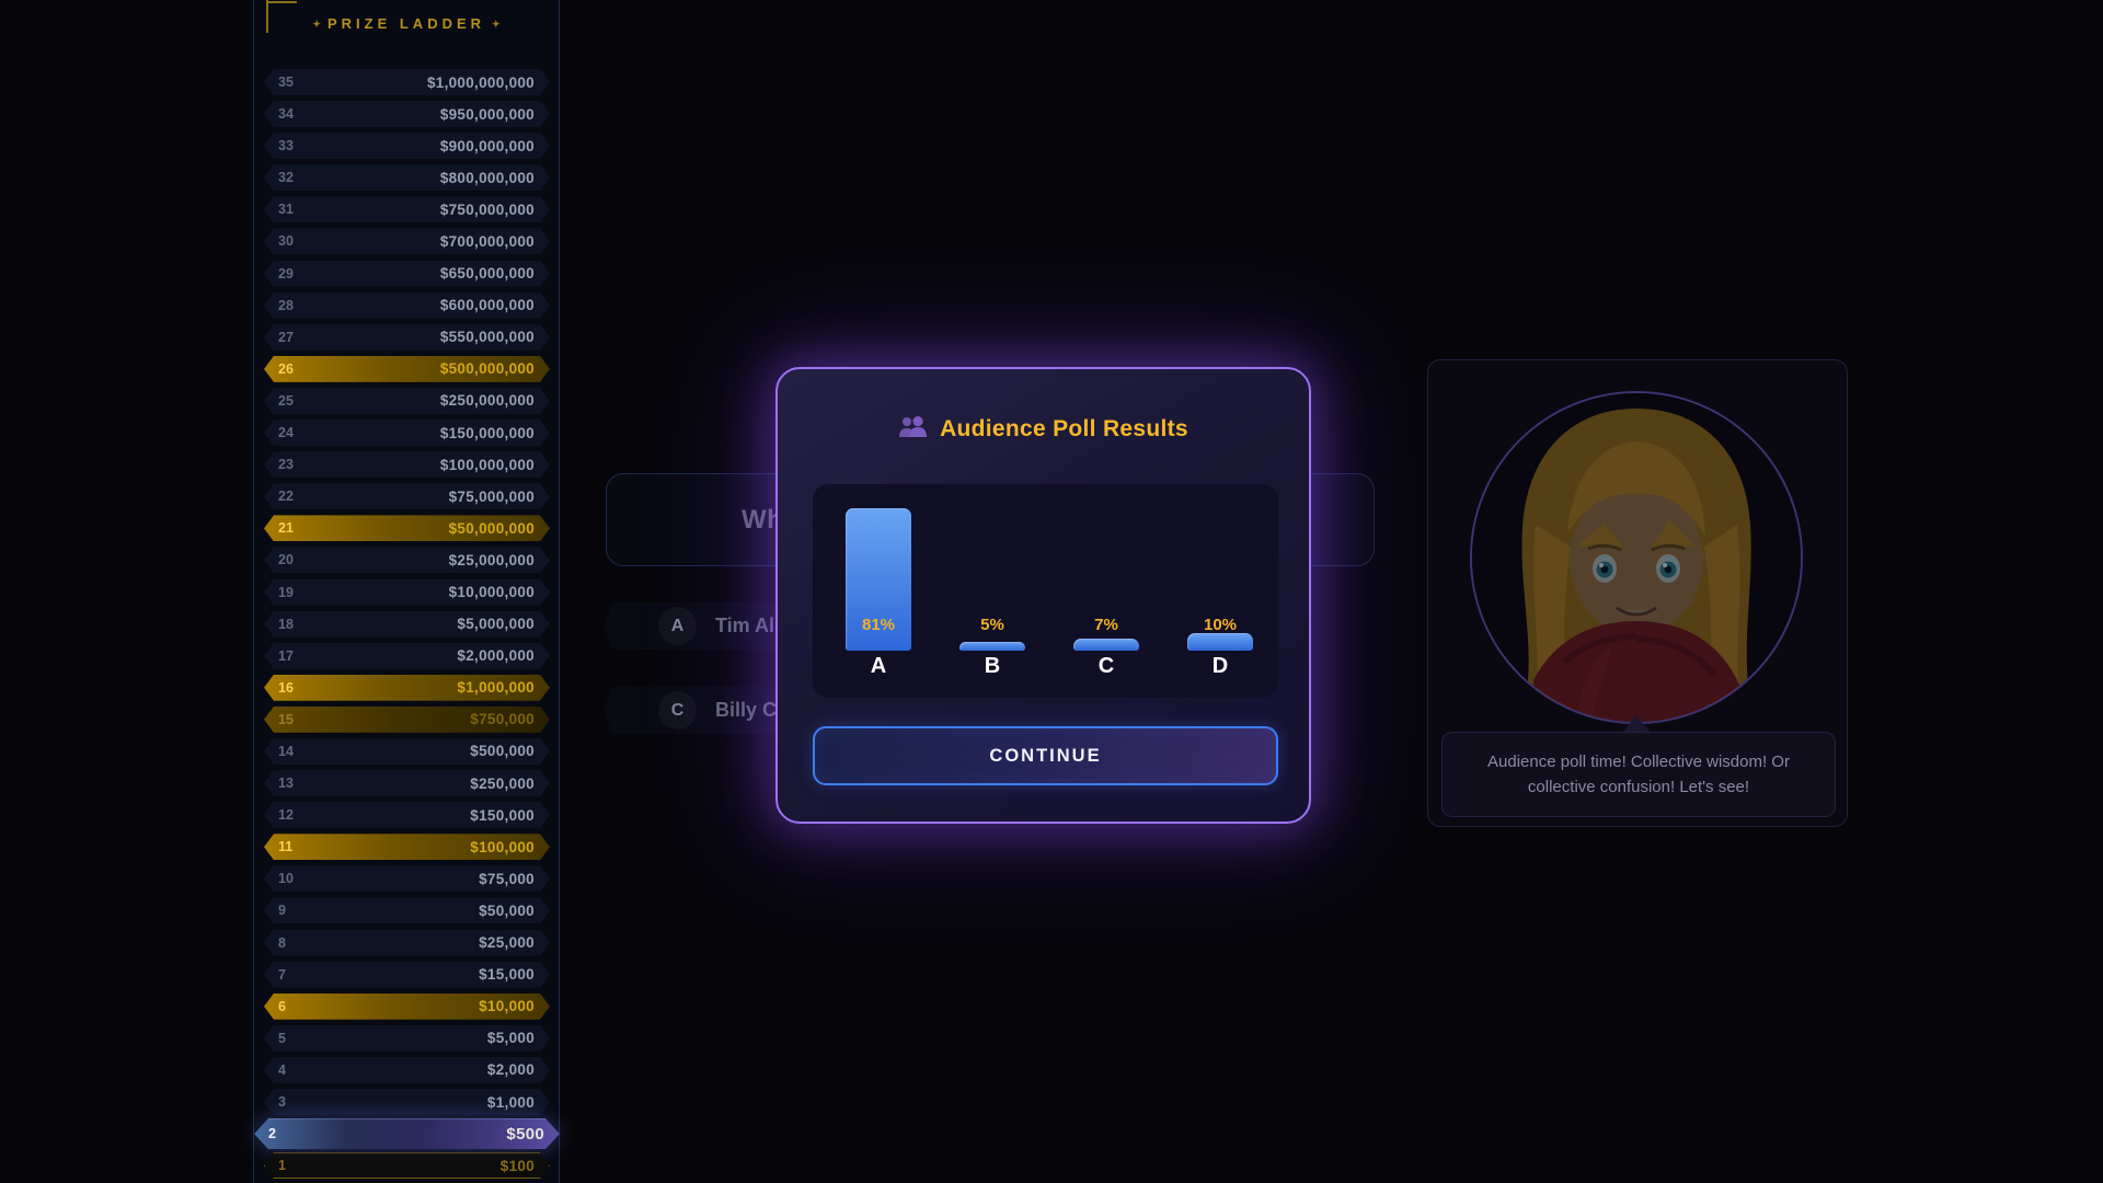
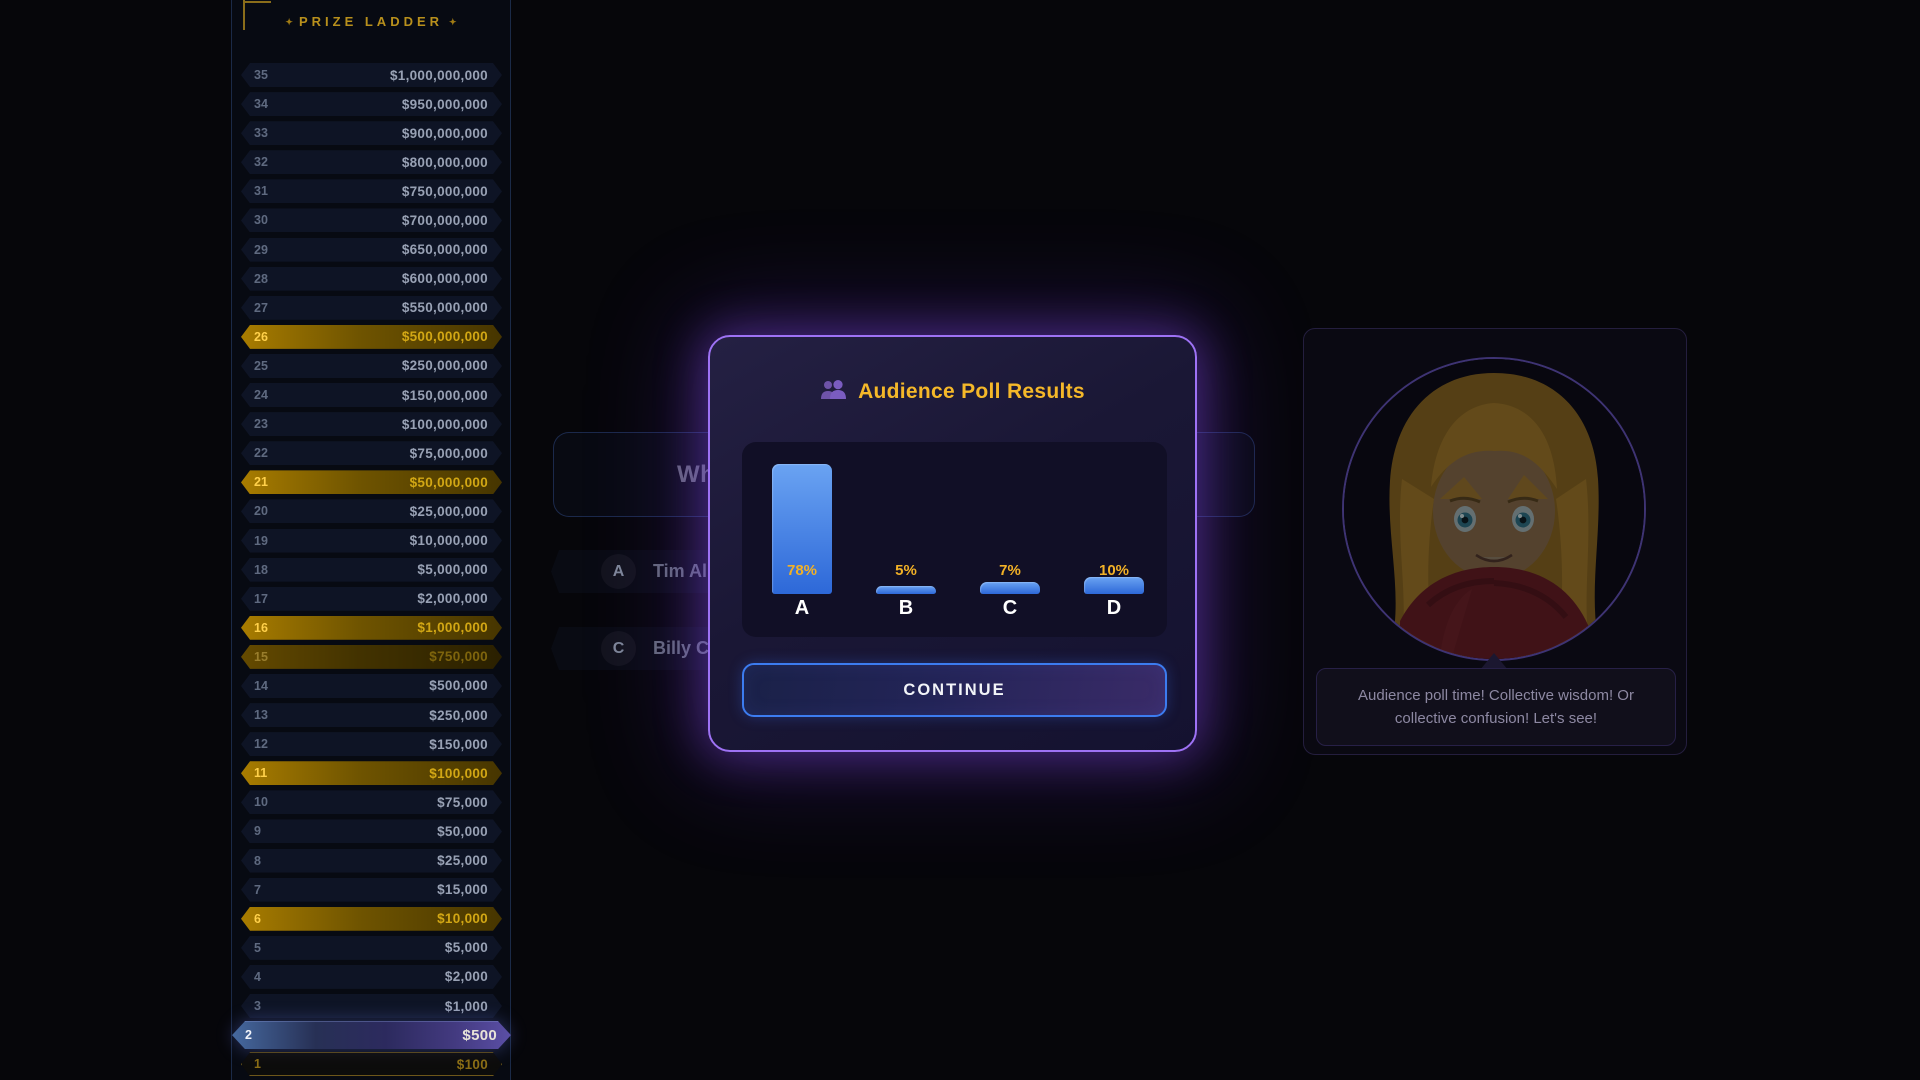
A: 81% -> 78%
